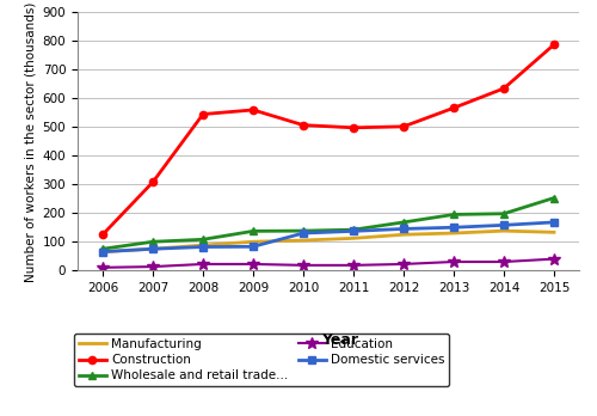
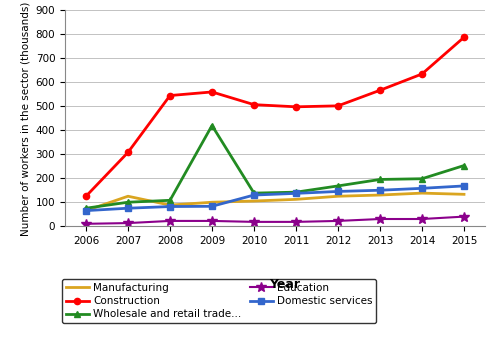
Manufacturing/2007: 75 -> 125
Wholesale and retail trade.../2009: 137 -> 420
